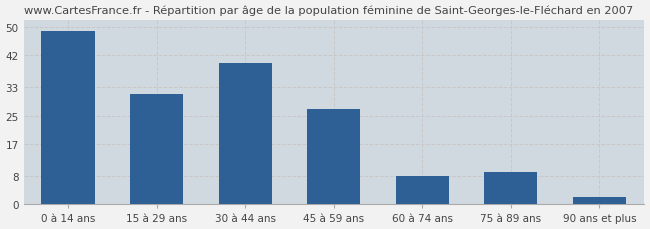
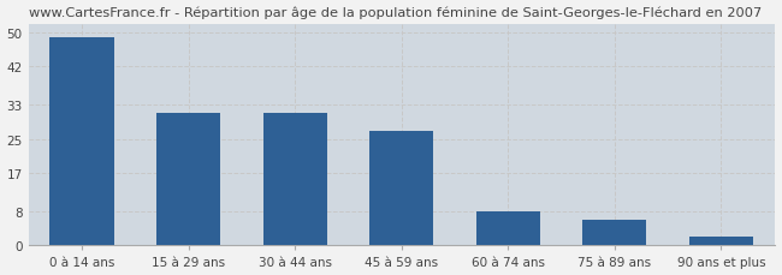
30 à 44 ans: 40 -> 31
75 à 89 ans: 9 -> 6
